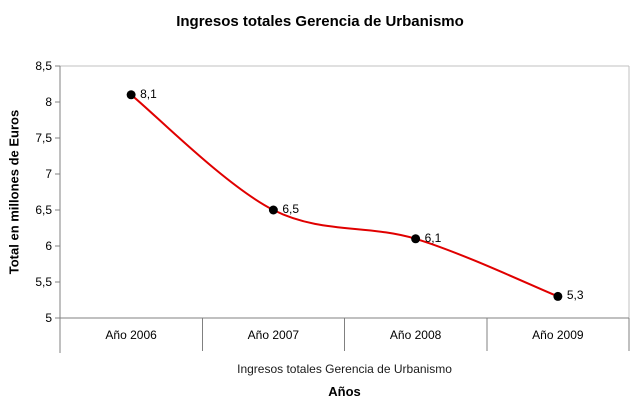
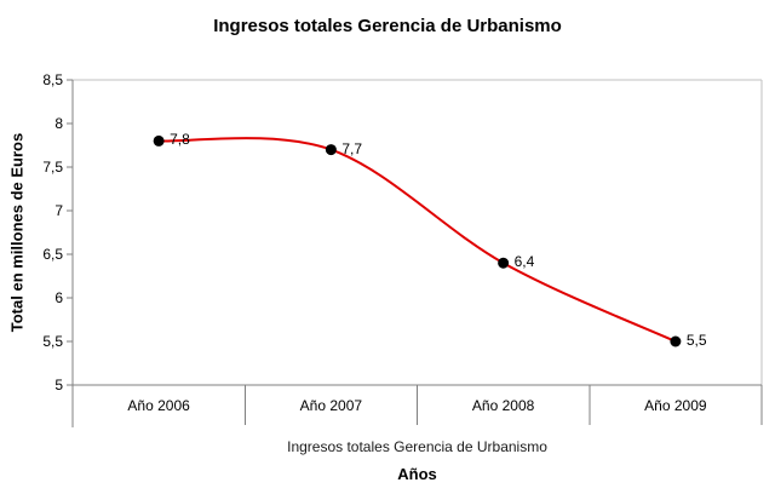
Año 2006: 8,1 -> 7,8
Año 2007: 6,5 -> 7,7
Año 2008: 6,1 -> 6,4
Año 2009: 5,3 -> 5,5
